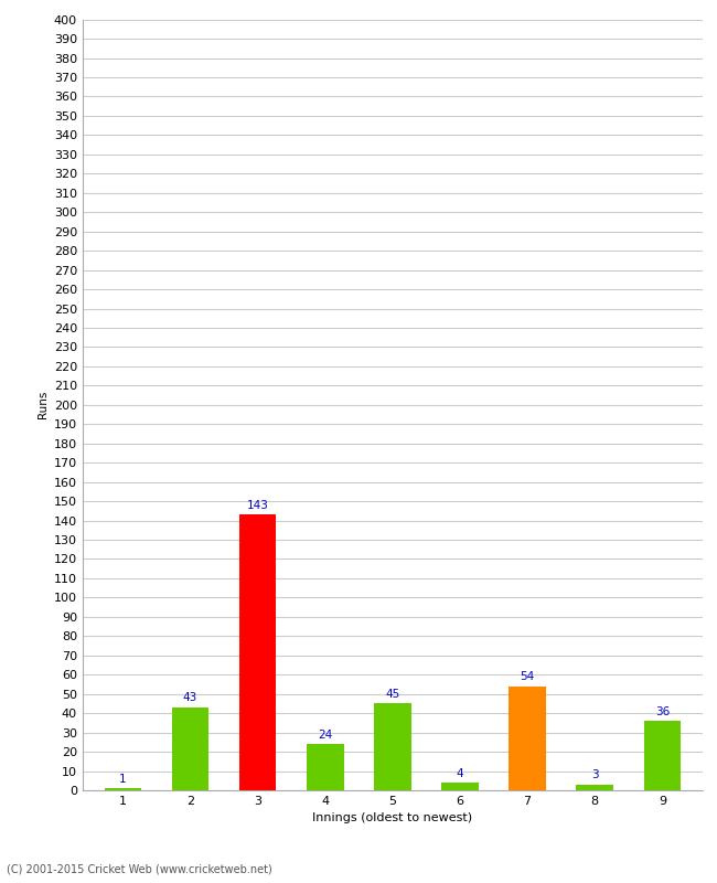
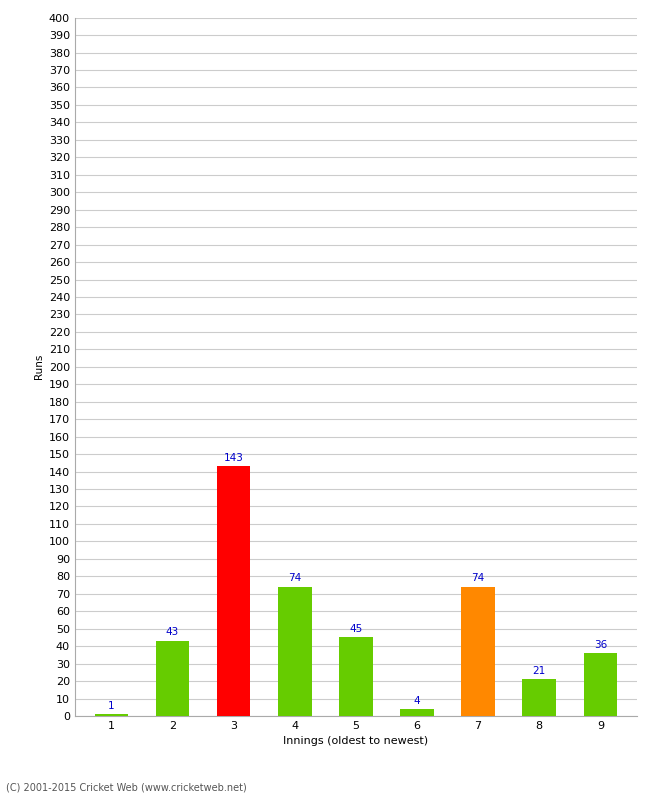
4: 24 -> 74
7: 54 -> 74
8: 3 -> 21
